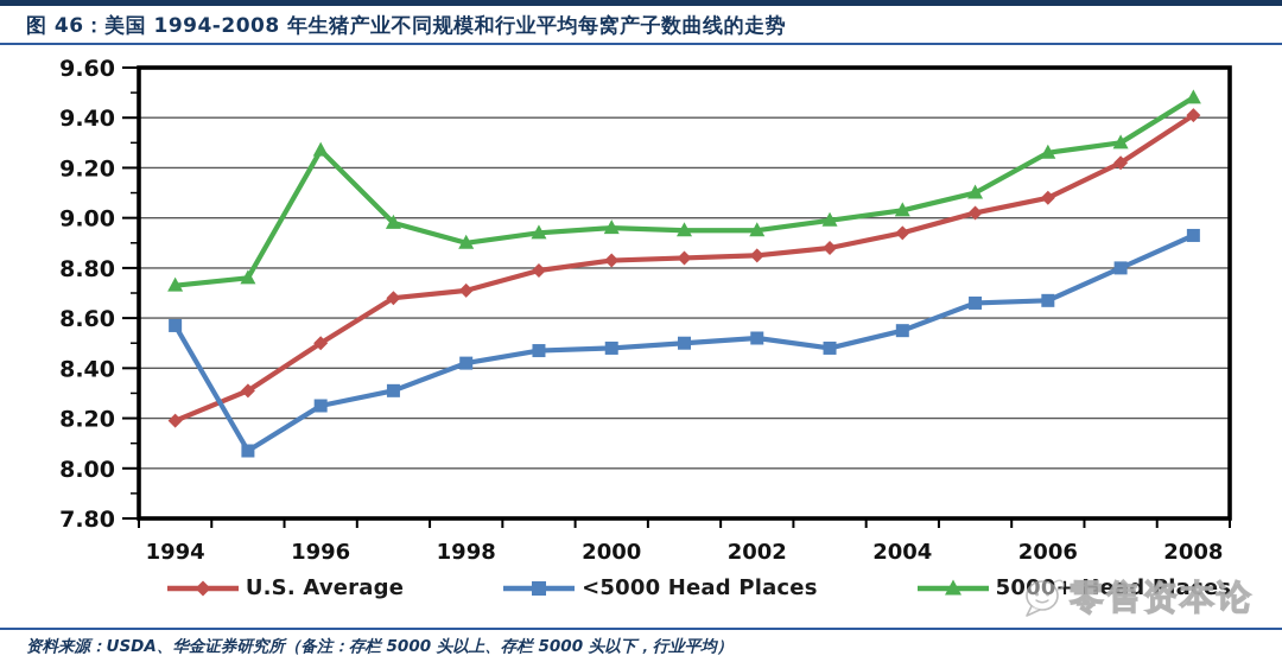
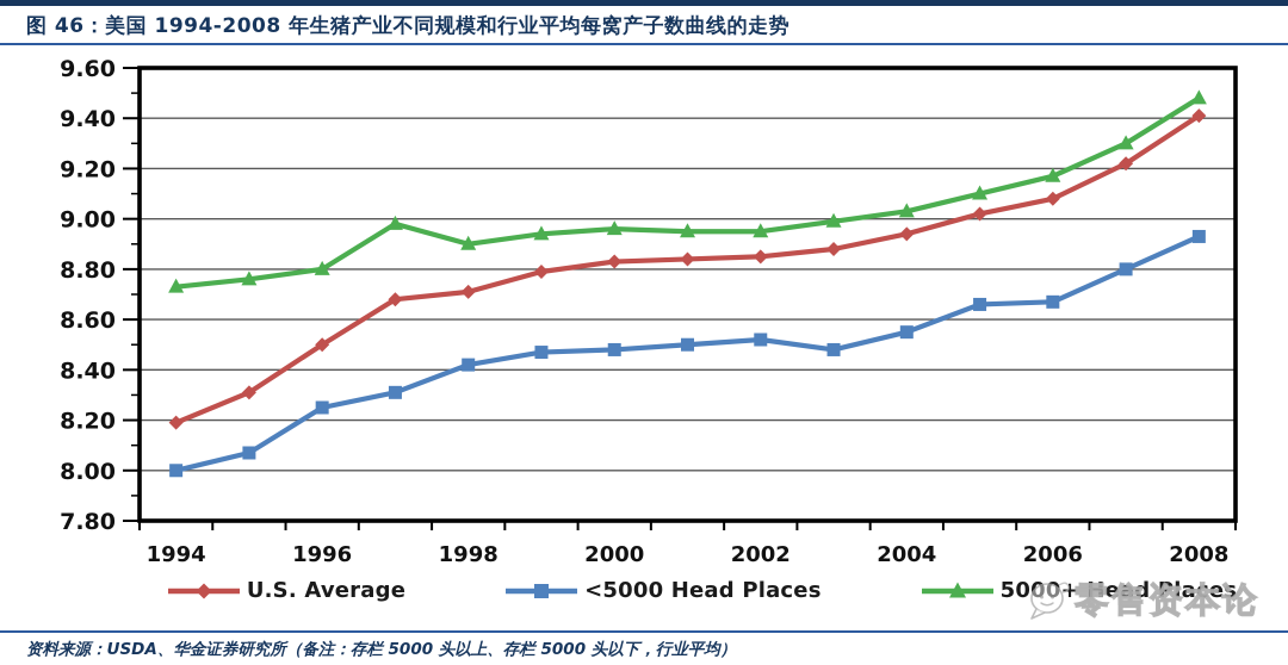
<5000 Head Places/1994: 8.57 -> 8.00
5000+ Head Places/1996: 9.27 -> 8.80
5000+ Head Places/2006: 9.26 -> 9.17
